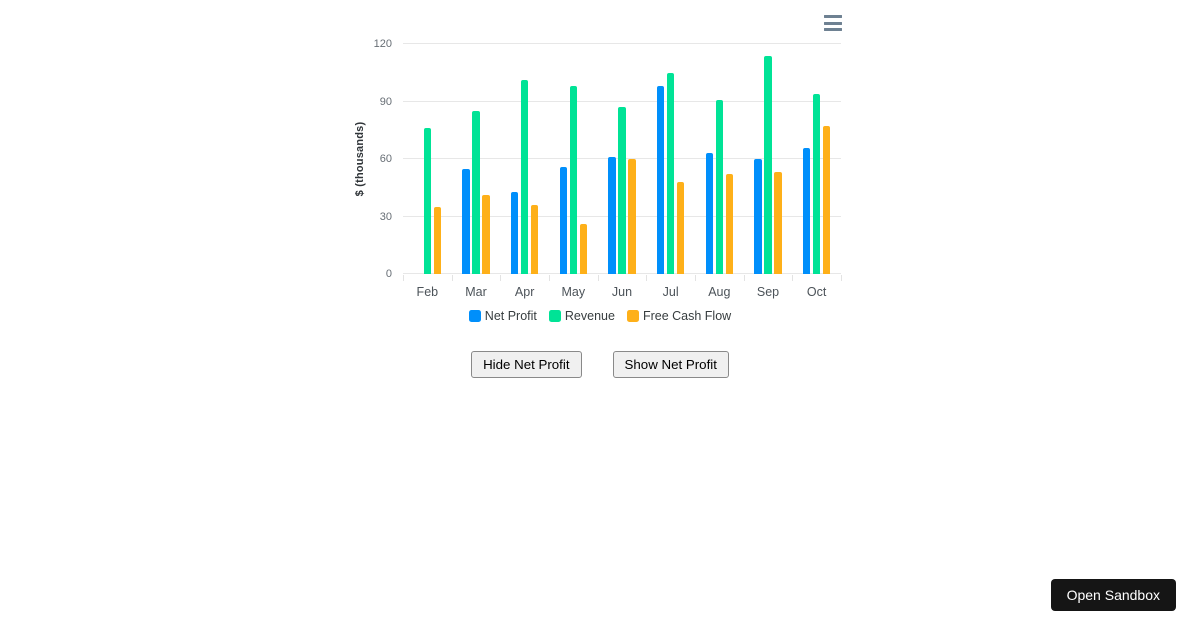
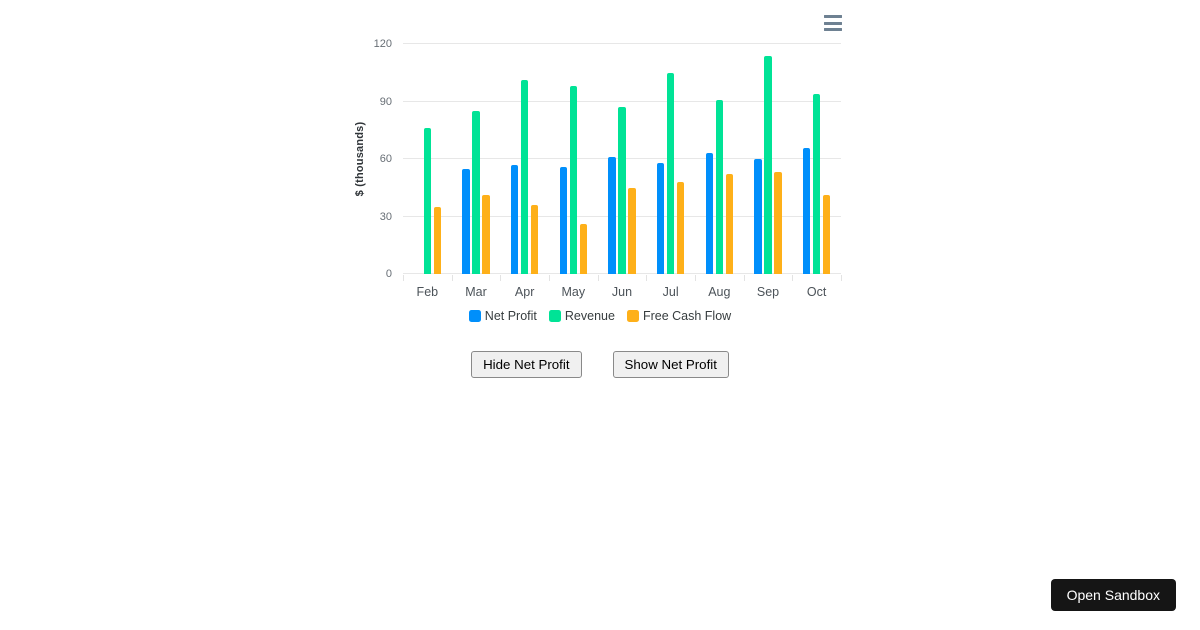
Net Profit/Apr: 43 -> 57
Free Cash Flow/Jun: 60 -> 45
Net Profit/Jul: 98 -> 58
Free Cash Flow/Oct: 77 -> 41
